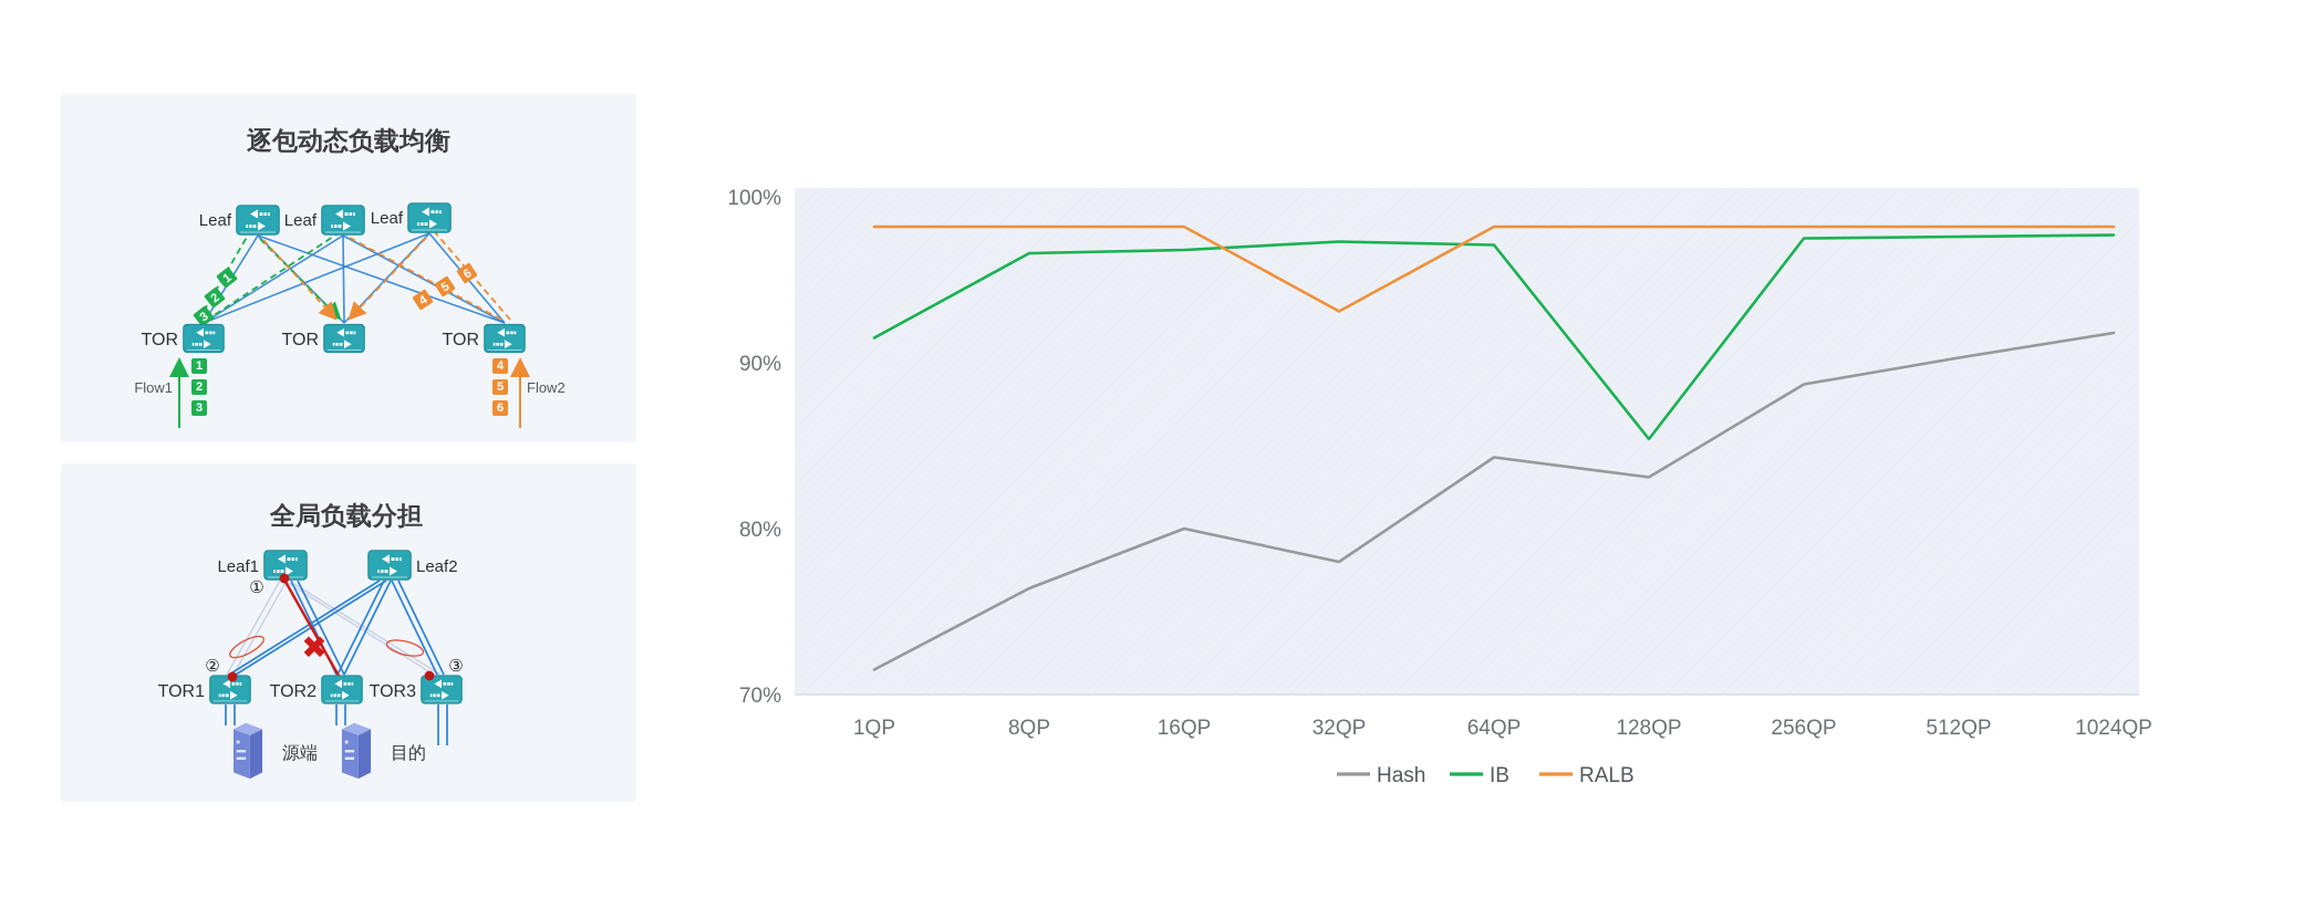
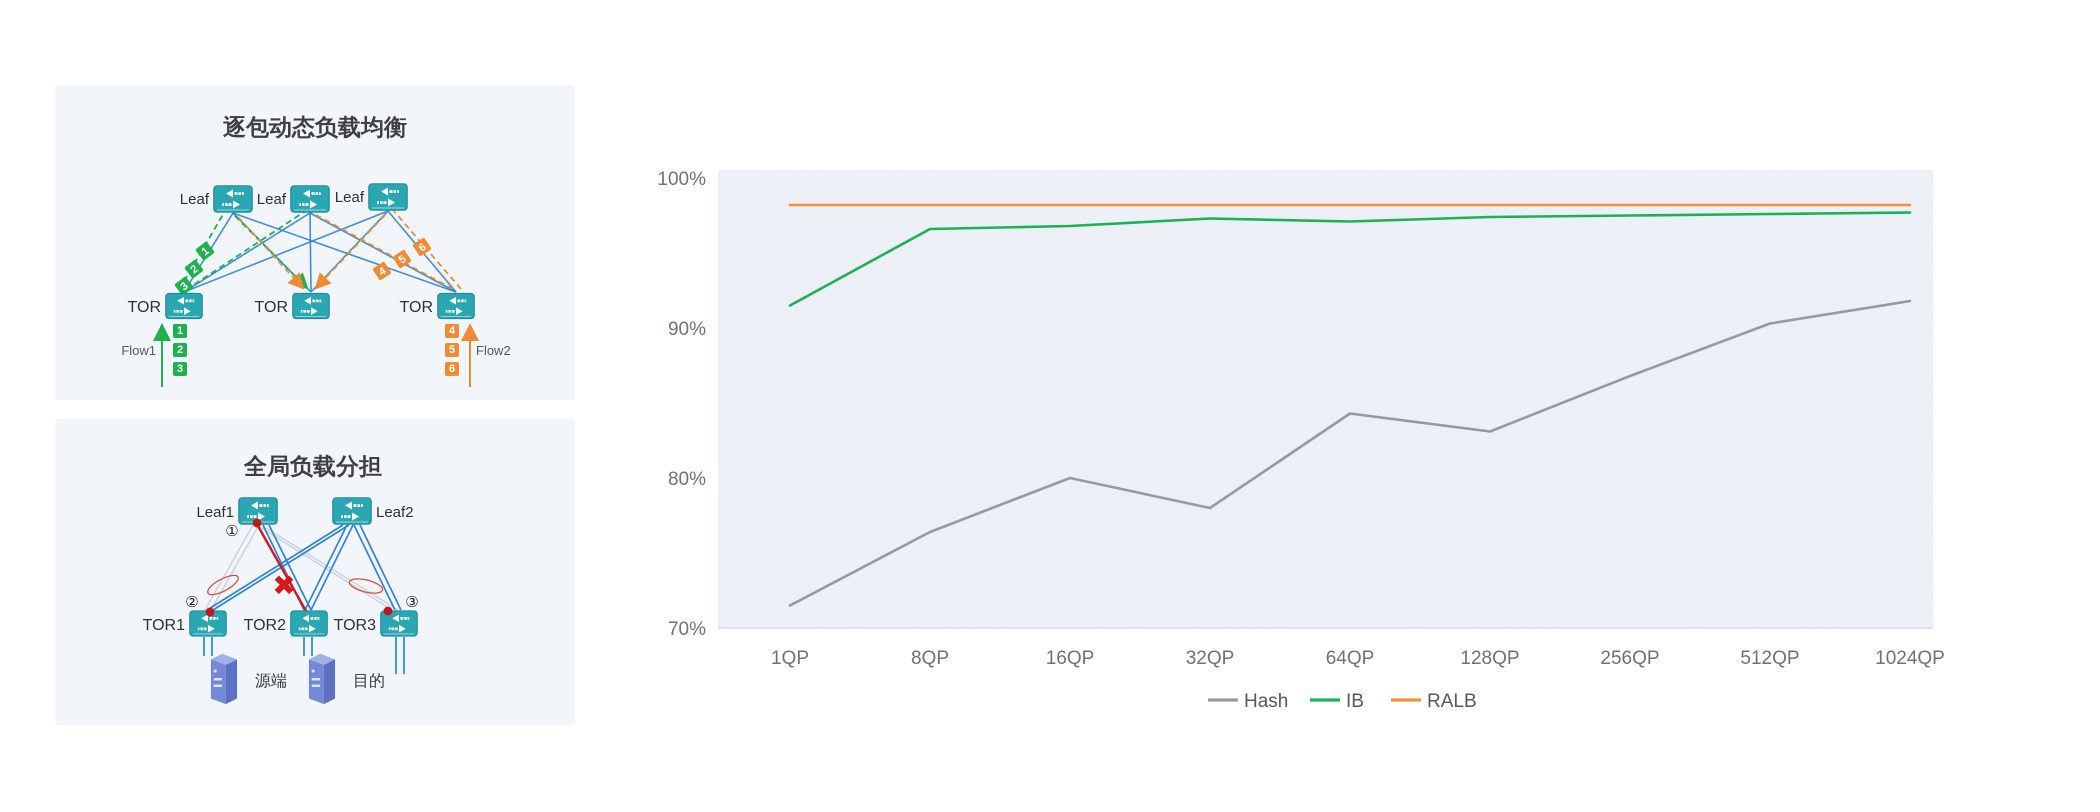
RALB/32QP: 93.1% -> 98.2%
IB/128QP: 85.4% -> 97.4%
Hash/256QP: 88.7% -> 86.8%
